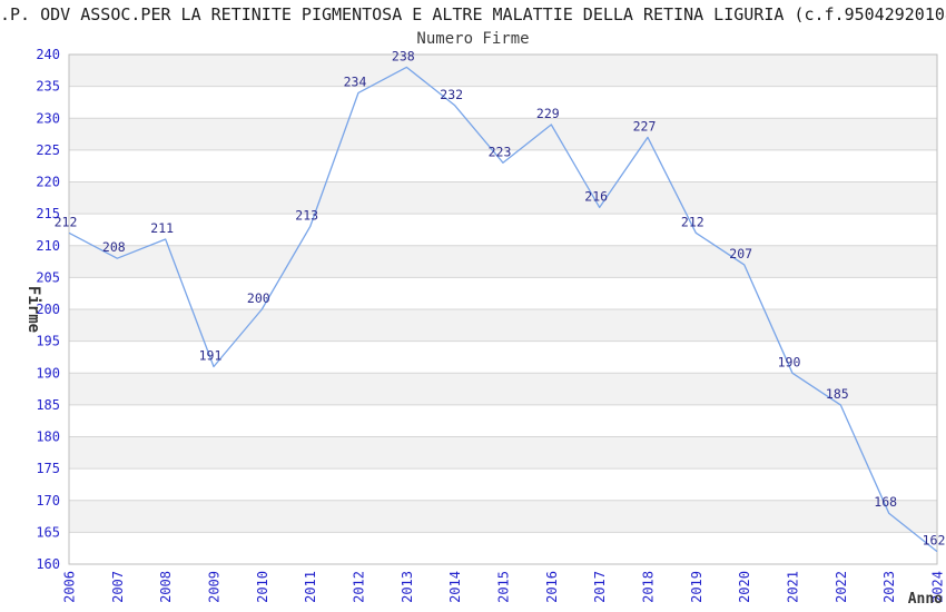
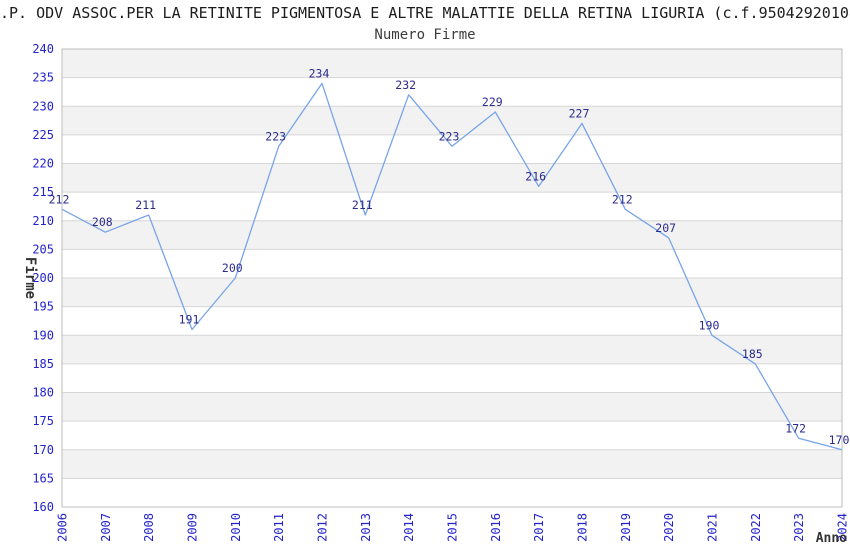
2011: 213 -> 223
2013: 238 -> 211
2023: 168 -> 172
2024: 162 -> 170
